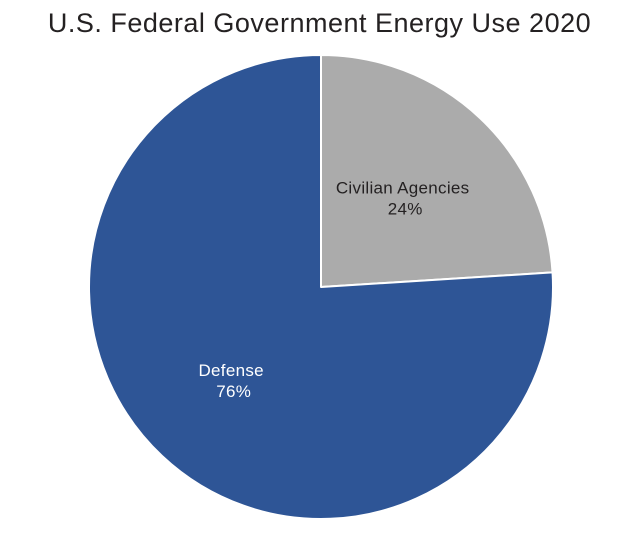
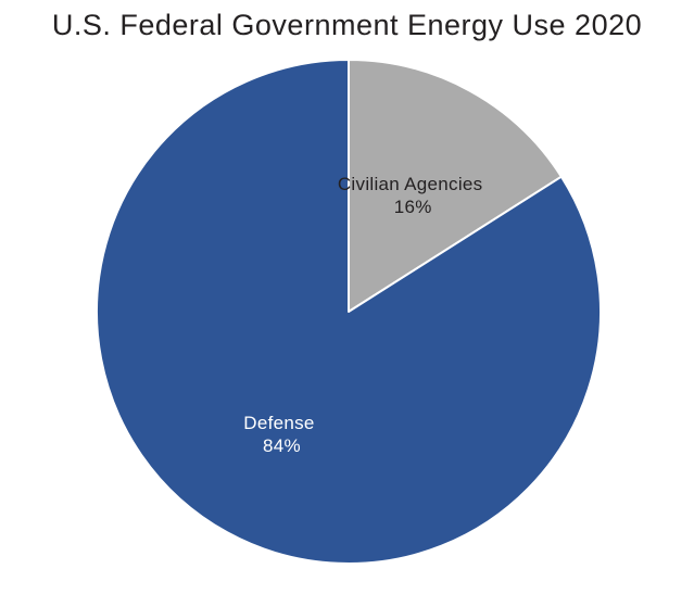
Civilian Agencies: 24% -> 16%
Defense: 76% -> 84%
